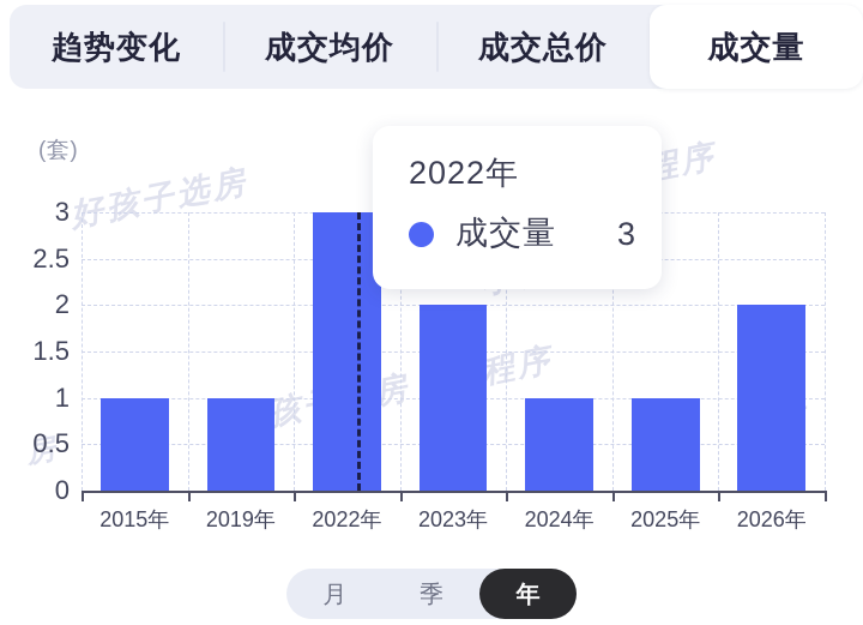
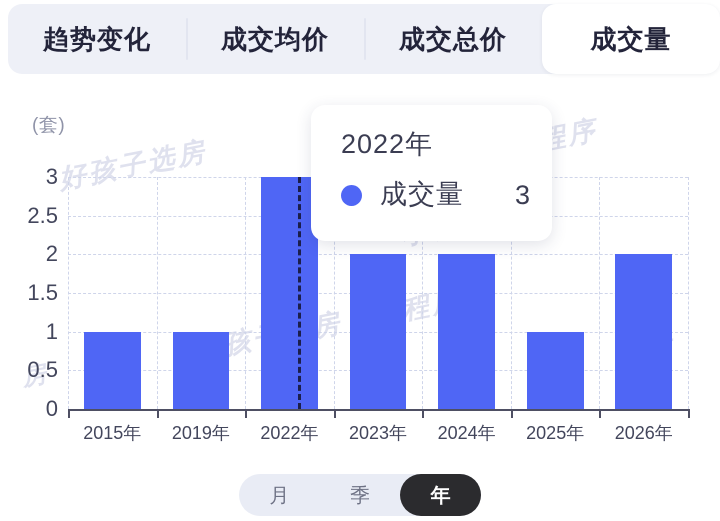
2024年: 1 -> 2
